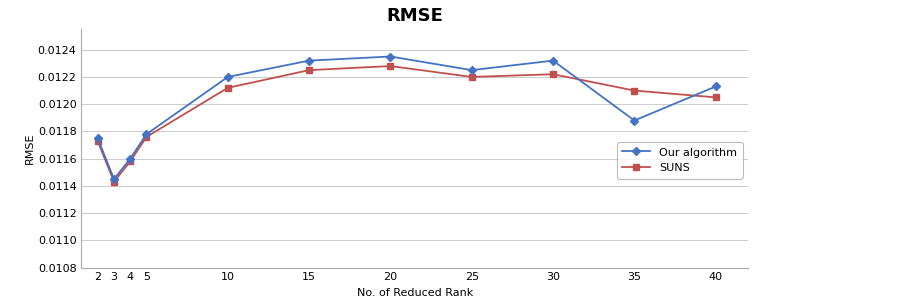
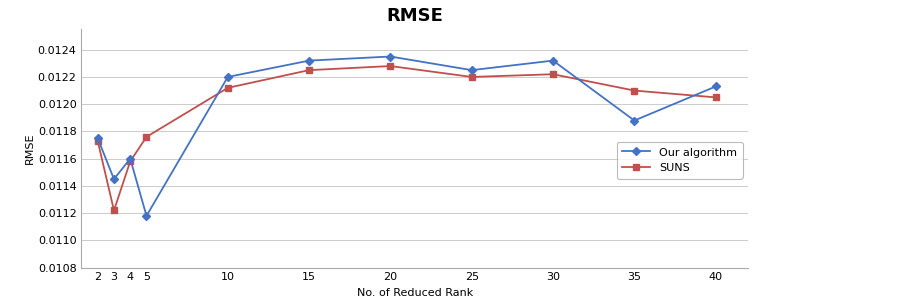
SUNS/3: 0.01143 -> 0.01122
Our algorithm/5: 0.01178 -> 0.01118
